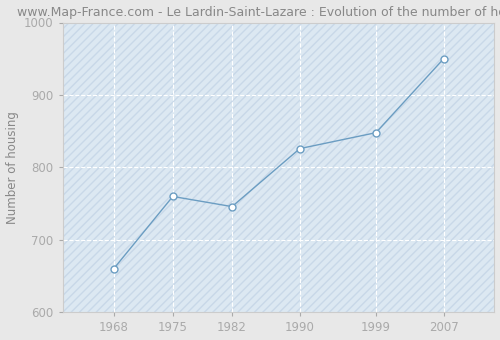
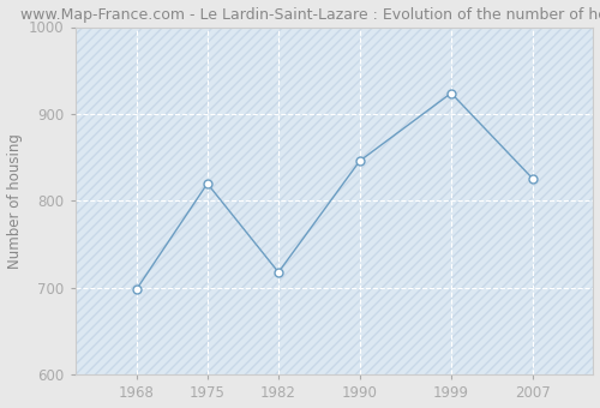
1968: 660 -> 698
1975: 760 -> 820
1982: 746 -> 718
1990: 826 -> 846
1999: 848 -> 924
2007: 950 -> 826
